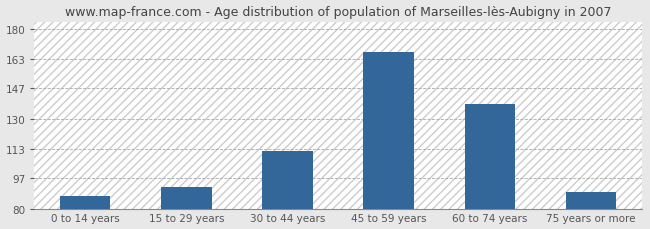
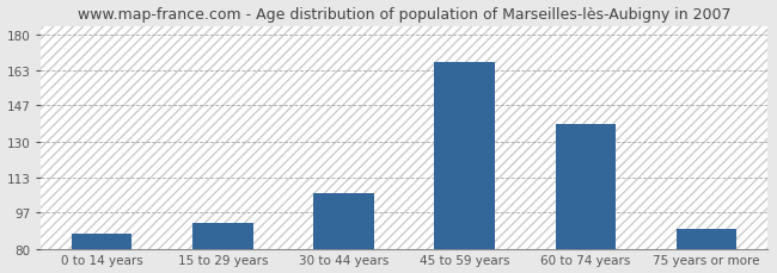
30 to 44 years: 112 -> 106
